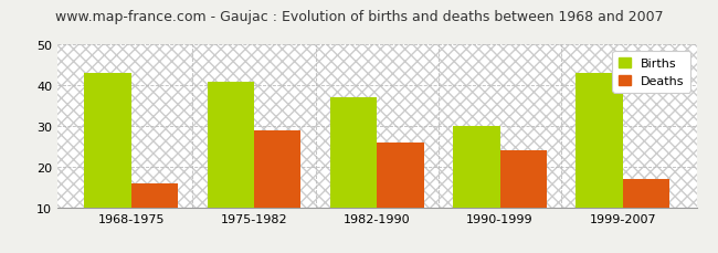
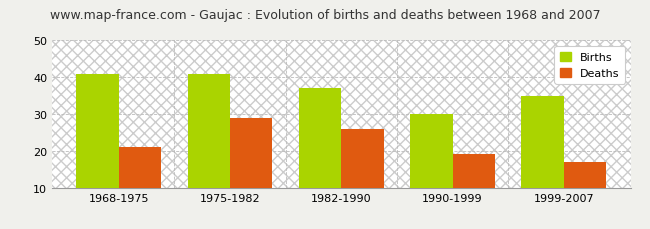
Births/1968-1975: 43 -> 41
Deaths/1968-1975: 16 -> 21
Deaths/1990-1999: 24 -> 19
Births/1999-2007: 43 -> 35
